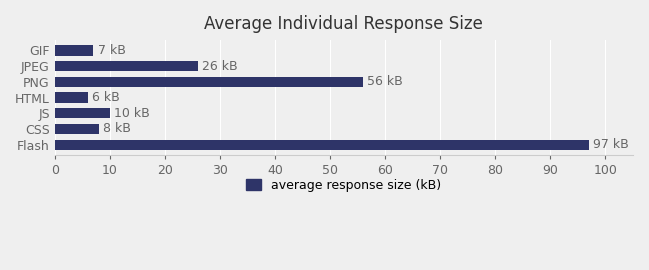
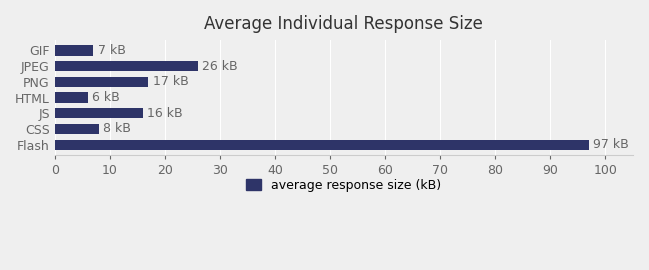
PNG: 56 -> 17
JS: 10 -> 16
